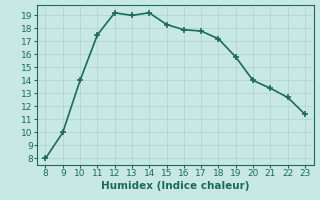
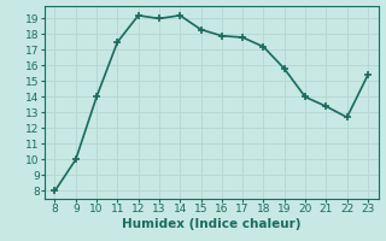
23: 11.4 -> 15.4
